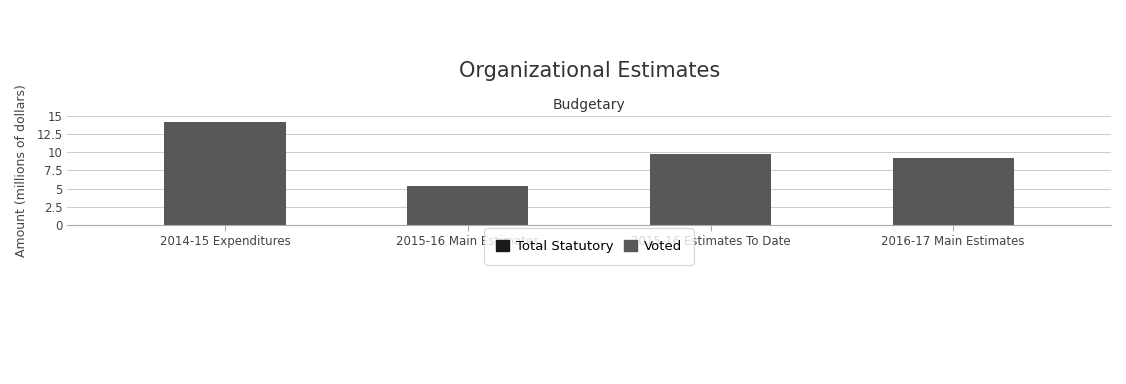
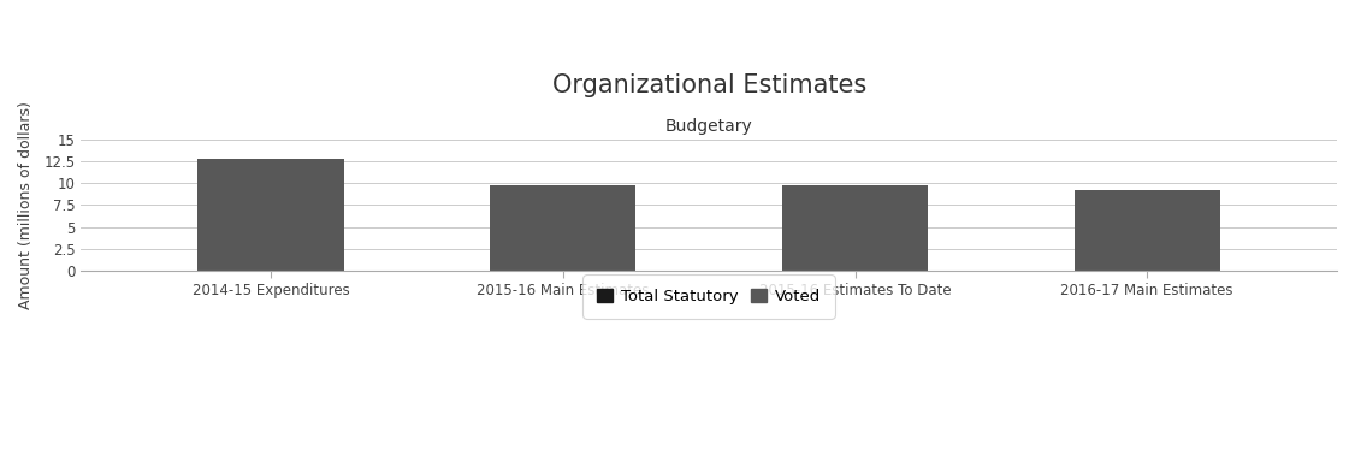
2014-15 Expenditures: 14.2 -> 12.8
2015-16 Main Estimates: 5.4 -> 9.8
